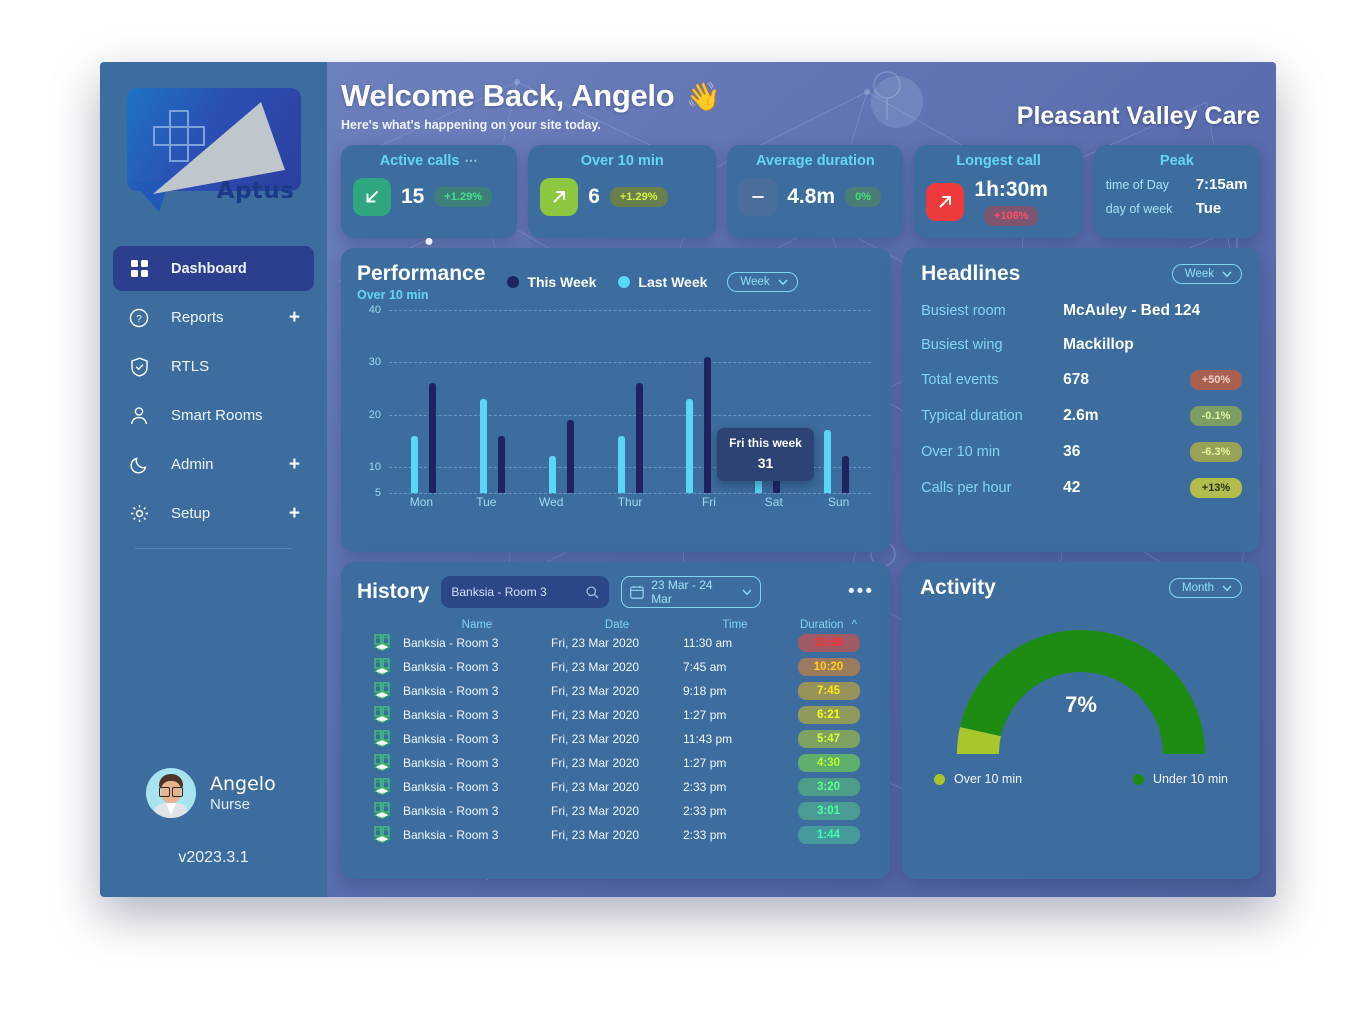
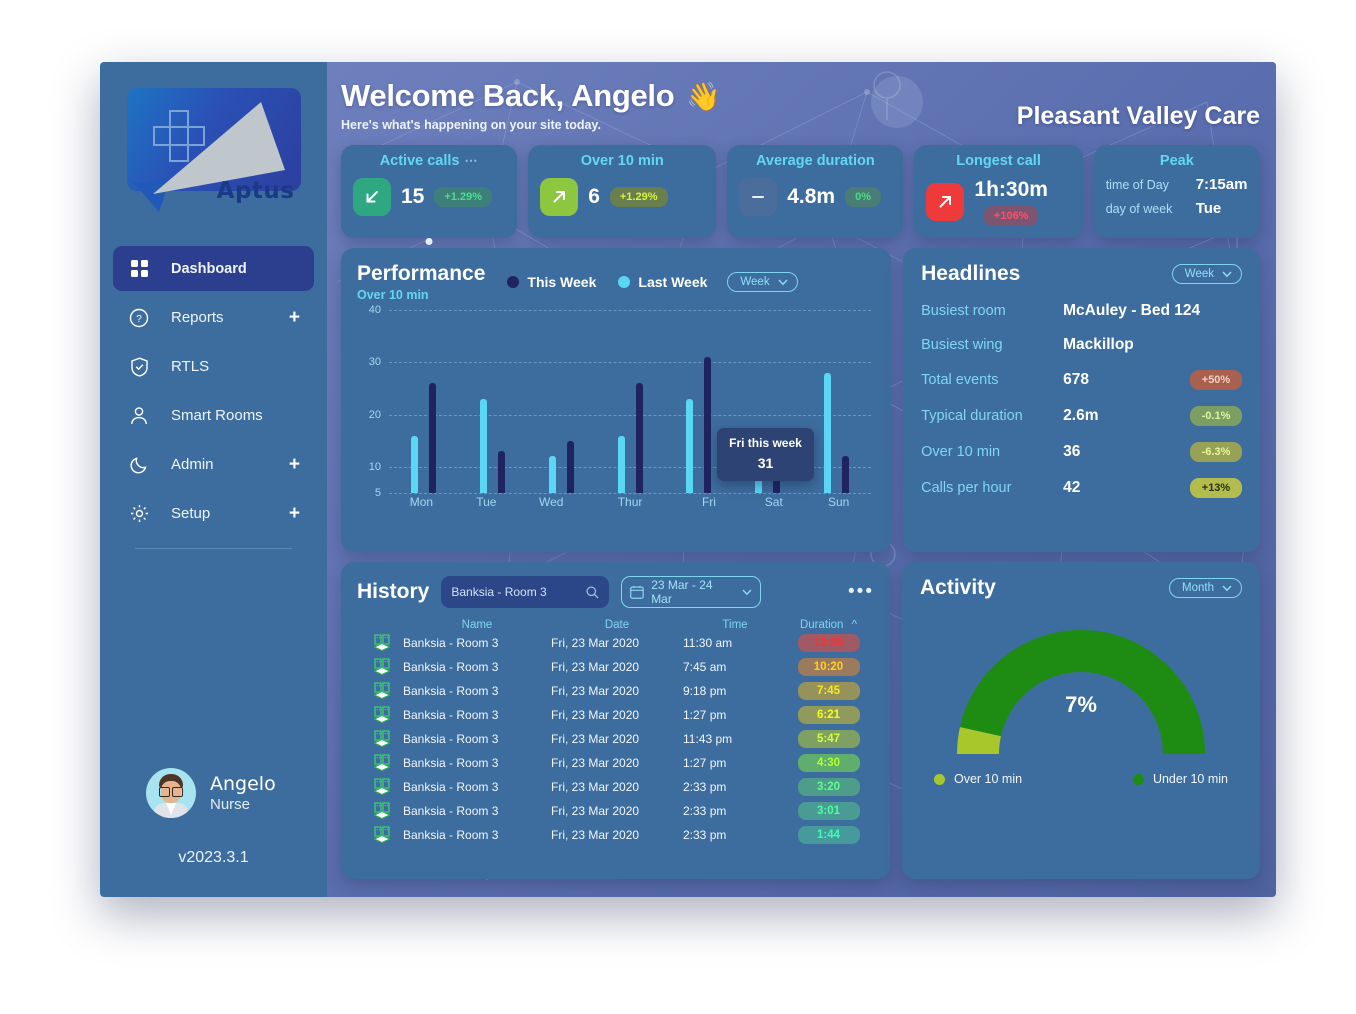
This Week/Tue: 16 -> 13
This Week/Wed: 19 -> 15
Last Week/Sun: 17 -> 28
